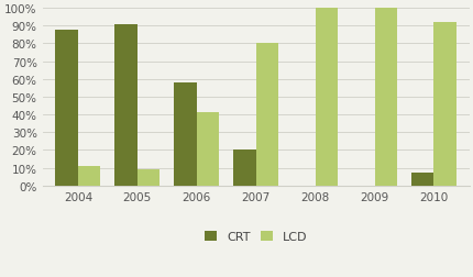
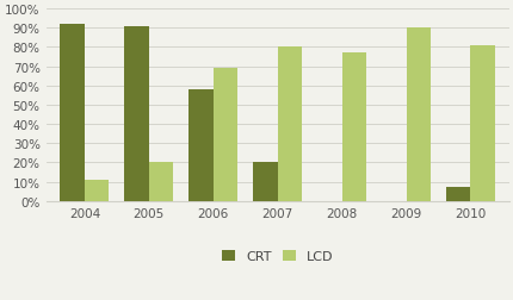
CRT/2004: 88% -> 92%
LCD/2005: 9% -> 20%
LCD/2006: 41% -> 69%
LCD/2008: 100% -> 77%
LCD/2009: 100% -> 90%
LCD/2010: 92% -> 81%
